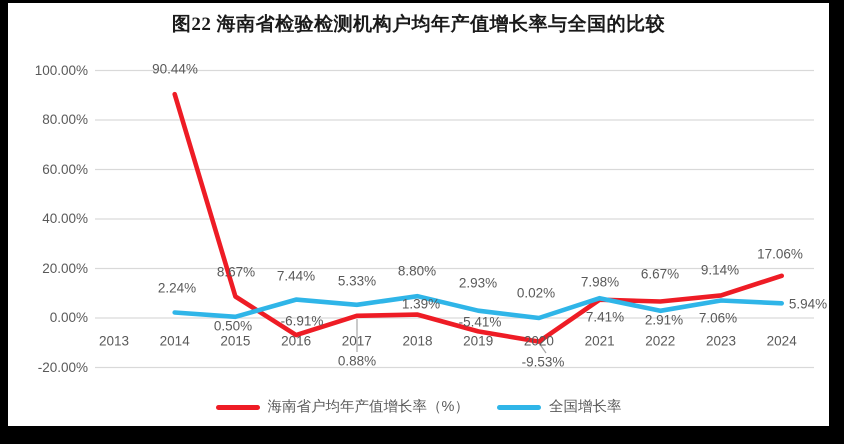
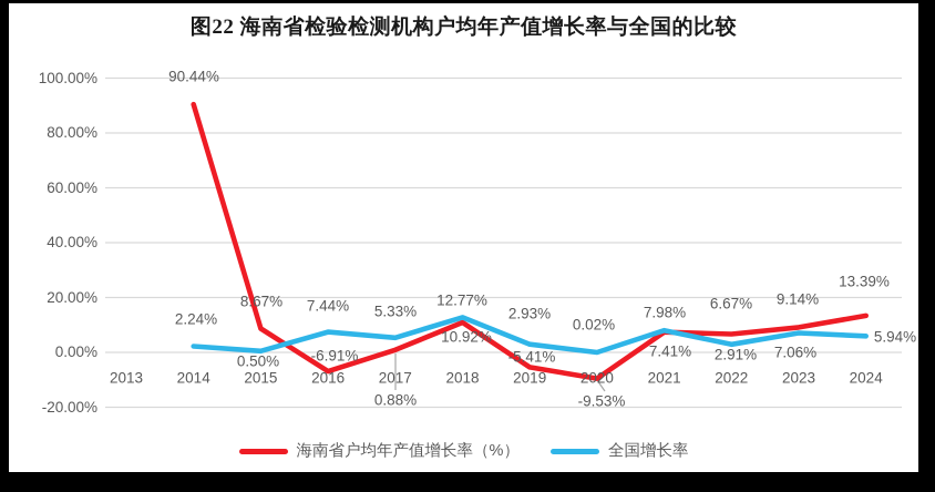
海南省户均年产值增长率（%）/2018: 1.39% -> 10.92%
全国增长率/2018: 8.80% -> 12.77%
海南省户均年产值增长率（%）/2024: 17.06% -> 13.39%
